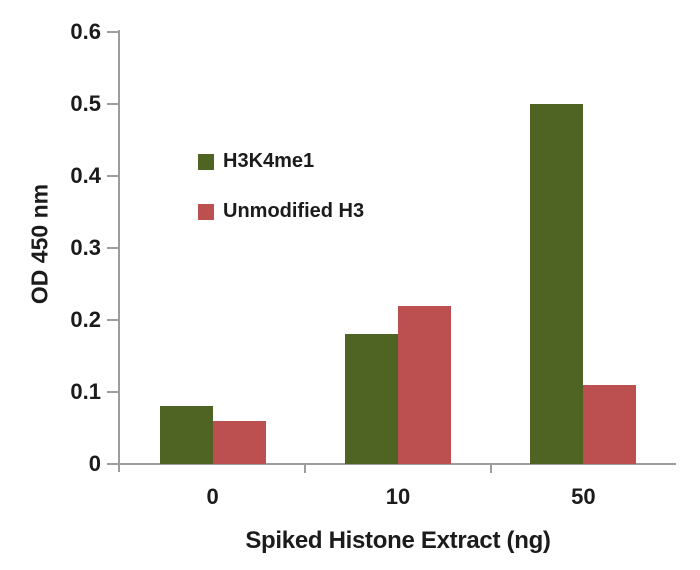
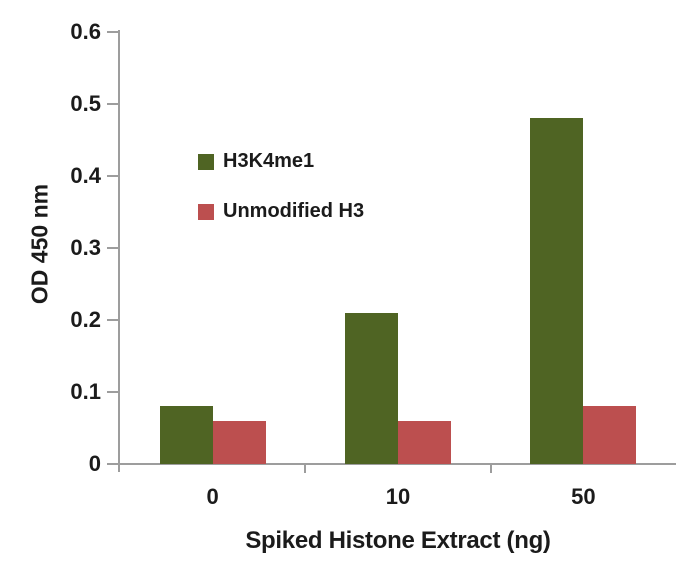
H3K4me1/10: 0.18 -> 0.21
Unmodified H3/10: 0.22 -> 0.06
H3K4me1/50: 0.50 -> 0.48
Unmodified H3/50: 0.11 -> 0.08
